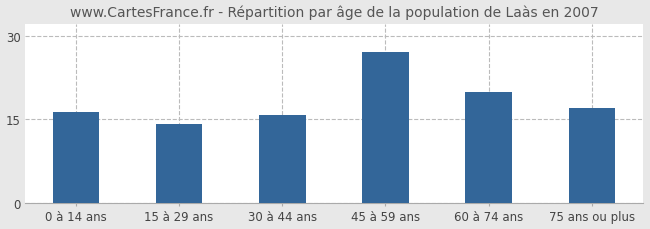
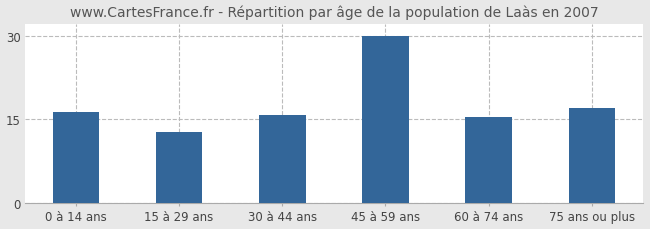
15 à 29 ans: 14.2 -> 12.7
45 à 59 ans: 27.0 -> 30.0
60 à 74 ans: 19.8 -> 15.4
